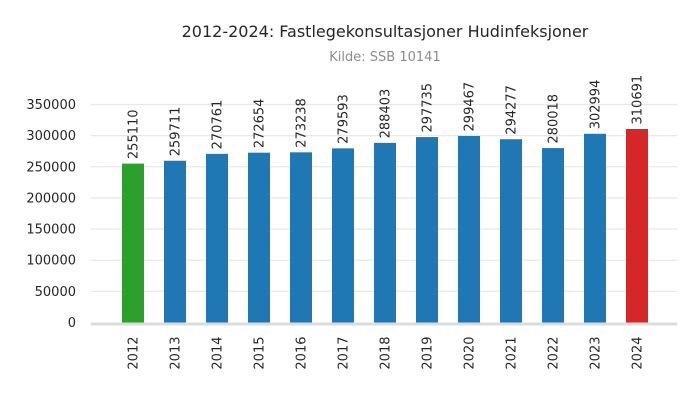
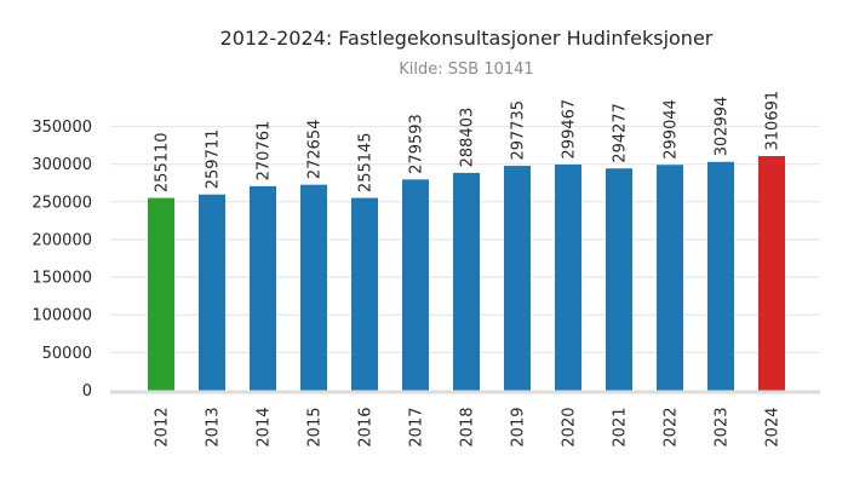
2016: 273238 -> 255145
2022: 280018 -> 299044
